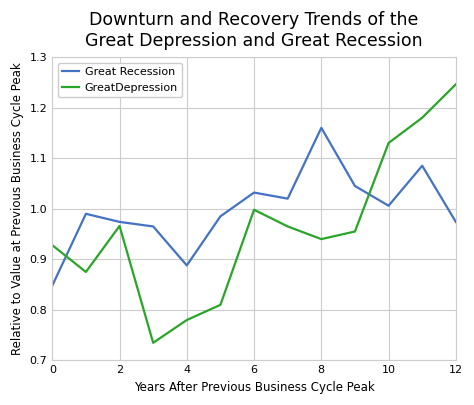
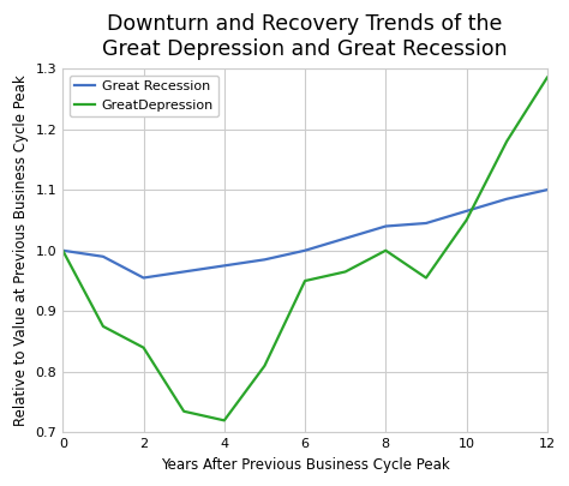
Great Recession/0: 0.848 -> 1.000
GreatDepression/0: 0.928 -> 1.000
Great Recession/2: 0.974 -> 0.955
GreatDepression/2: 0.966 -> 0.840
Great Recession/4: 0.888 -> 0.975
GreatDepression/4: 0.780 -> 0.720
Great Recession/6: 1.032 -> 1.000
GreatDepression/6: 0.998 -> 0.950
Great Recession/8: 1.160 -> 1.040
GreatDepression/8: 0.940 -> 1.000
Great Recession/10: 1.006 -> 1.065
GreatDepression/10: 1.130 -> 1.050
Great Recession/12: 0.974 -> 1.100
GreatDepression/12: 1.246 -> 1.285
